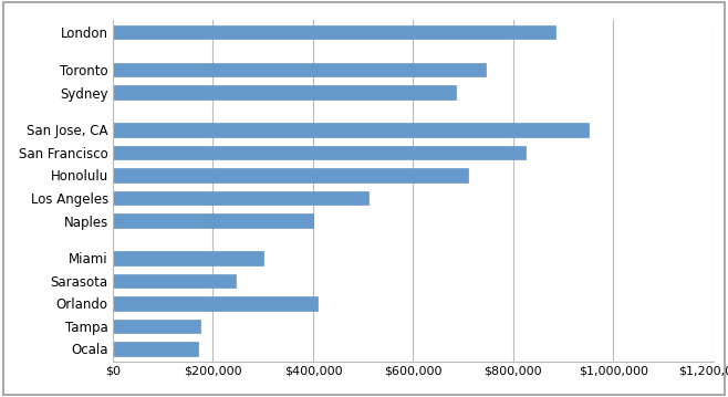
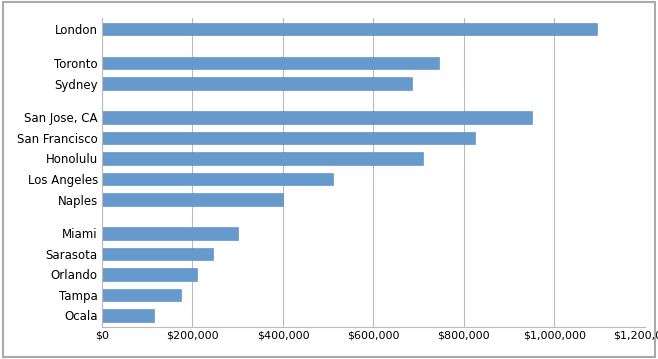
London: $885,000 -> $1,095,000
Orlando: $410,000 -> $210,000
Ocala: $170,000 -> $115,000
